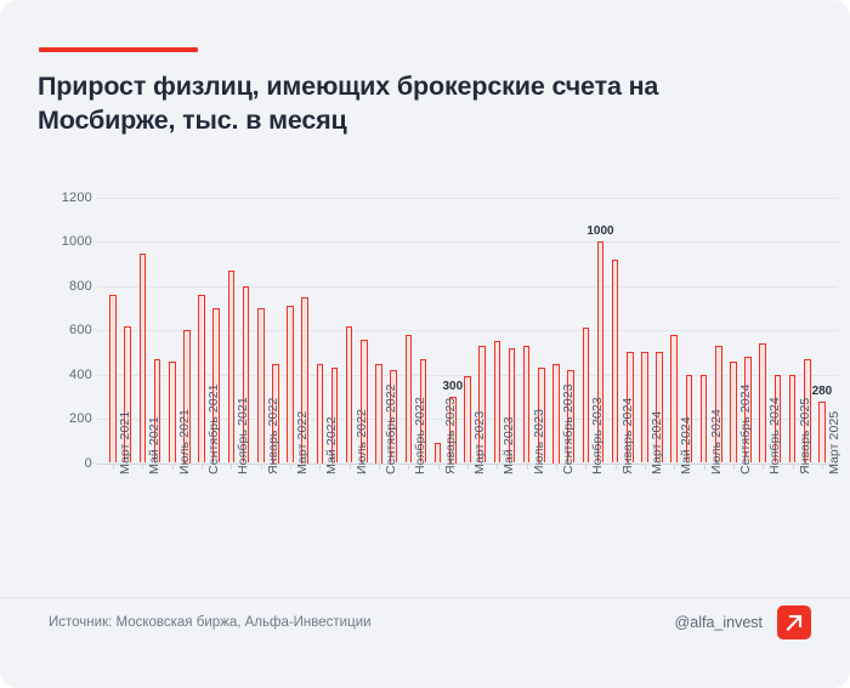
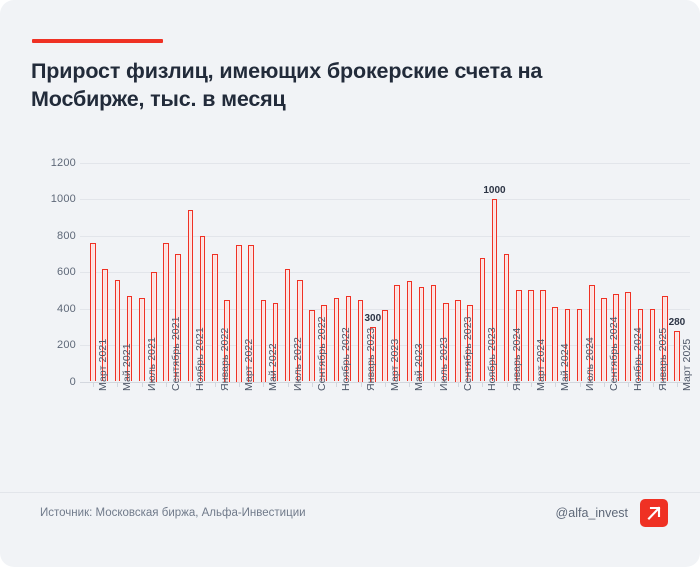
Май 2021: 950 -> 560
Ноябрь 2021: 870 -> 940
Март 2022: 710 -> 750
Сентябрь 2022: 450 -> 390
Ноябрь 2022: 580 -> 460
Январь 2023: 90 -> 450
Ноябрь 2023: 610 -> 680
Январь 2024: 920 -> 700
Май 2024: 580 -> 410
Ноябрь 2024: 540 -> 490
